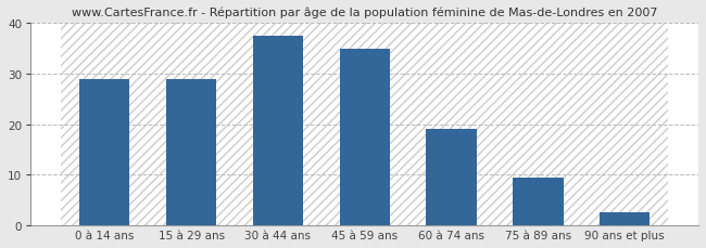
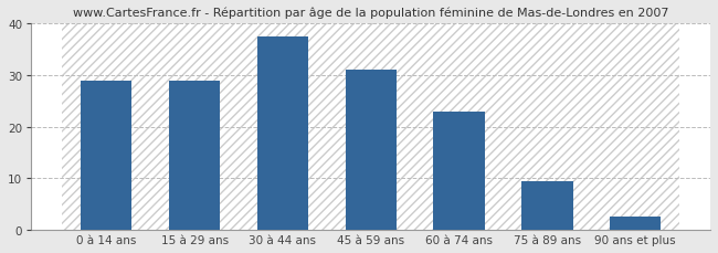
45 à 59 ans: 35.0 -> 31.0
60 à 74 ans: 19.0 -> 23.0
